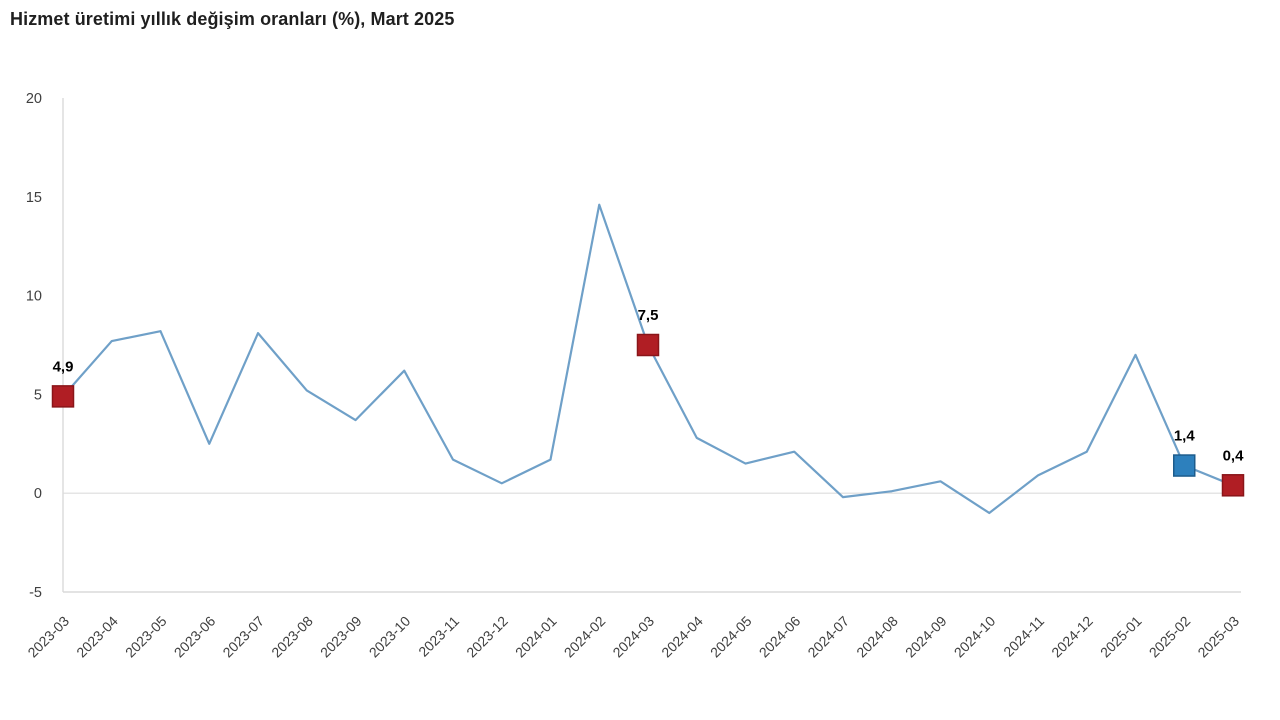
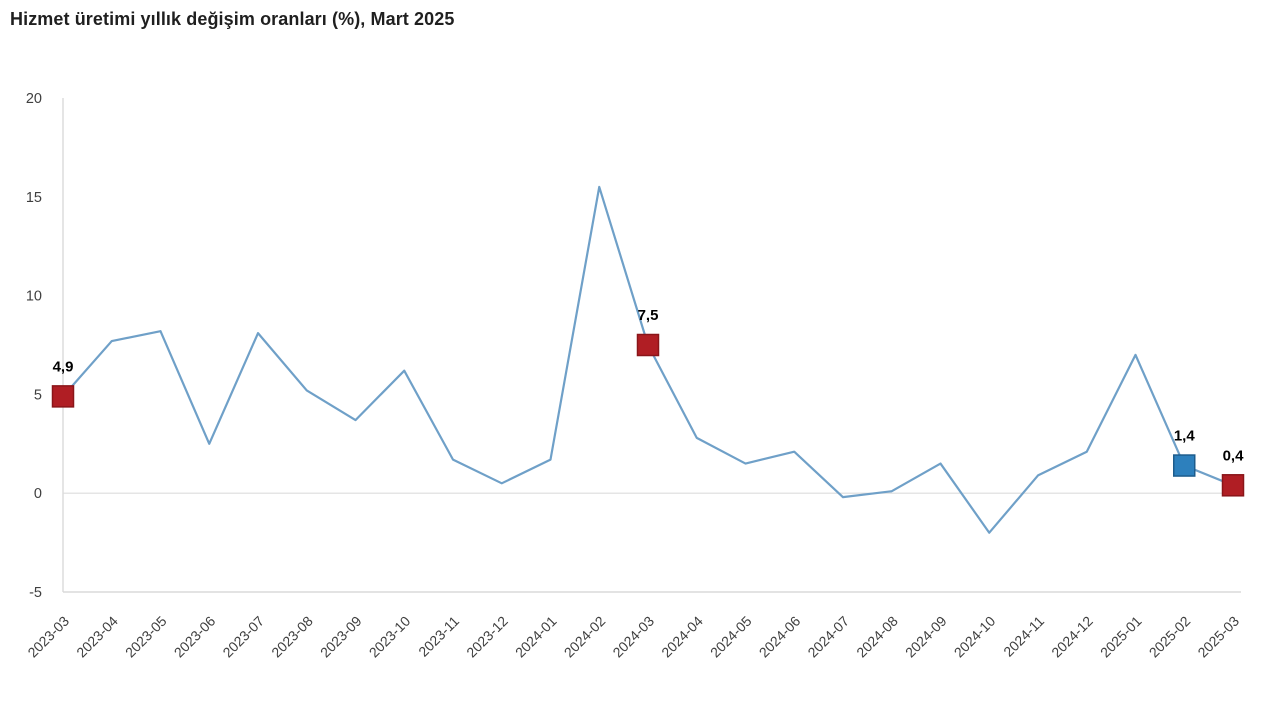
2024-02: 14.6 -> 15.5
2024-09: 0.6 -> 1.5
2024-10: -1.0 -> -2.0
